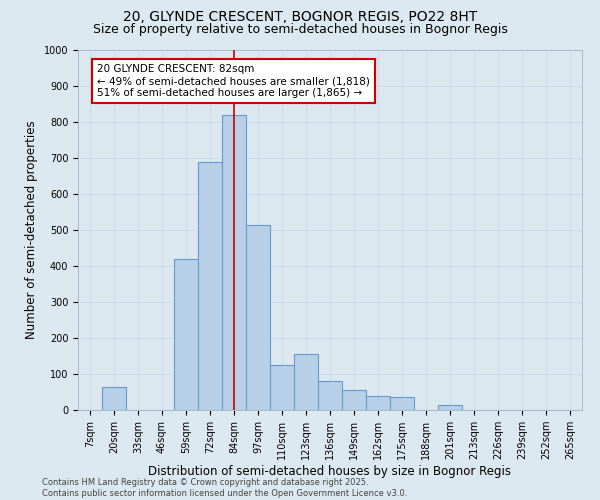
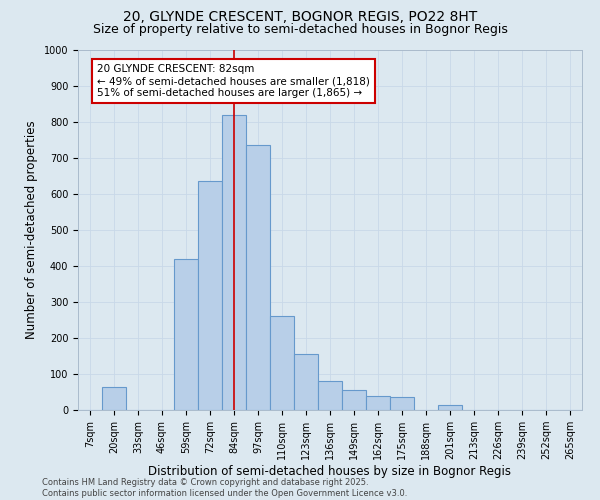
72sqm: 690 -> 635
97sqm: 515 -> 735
110sqm: 125 -> 260
